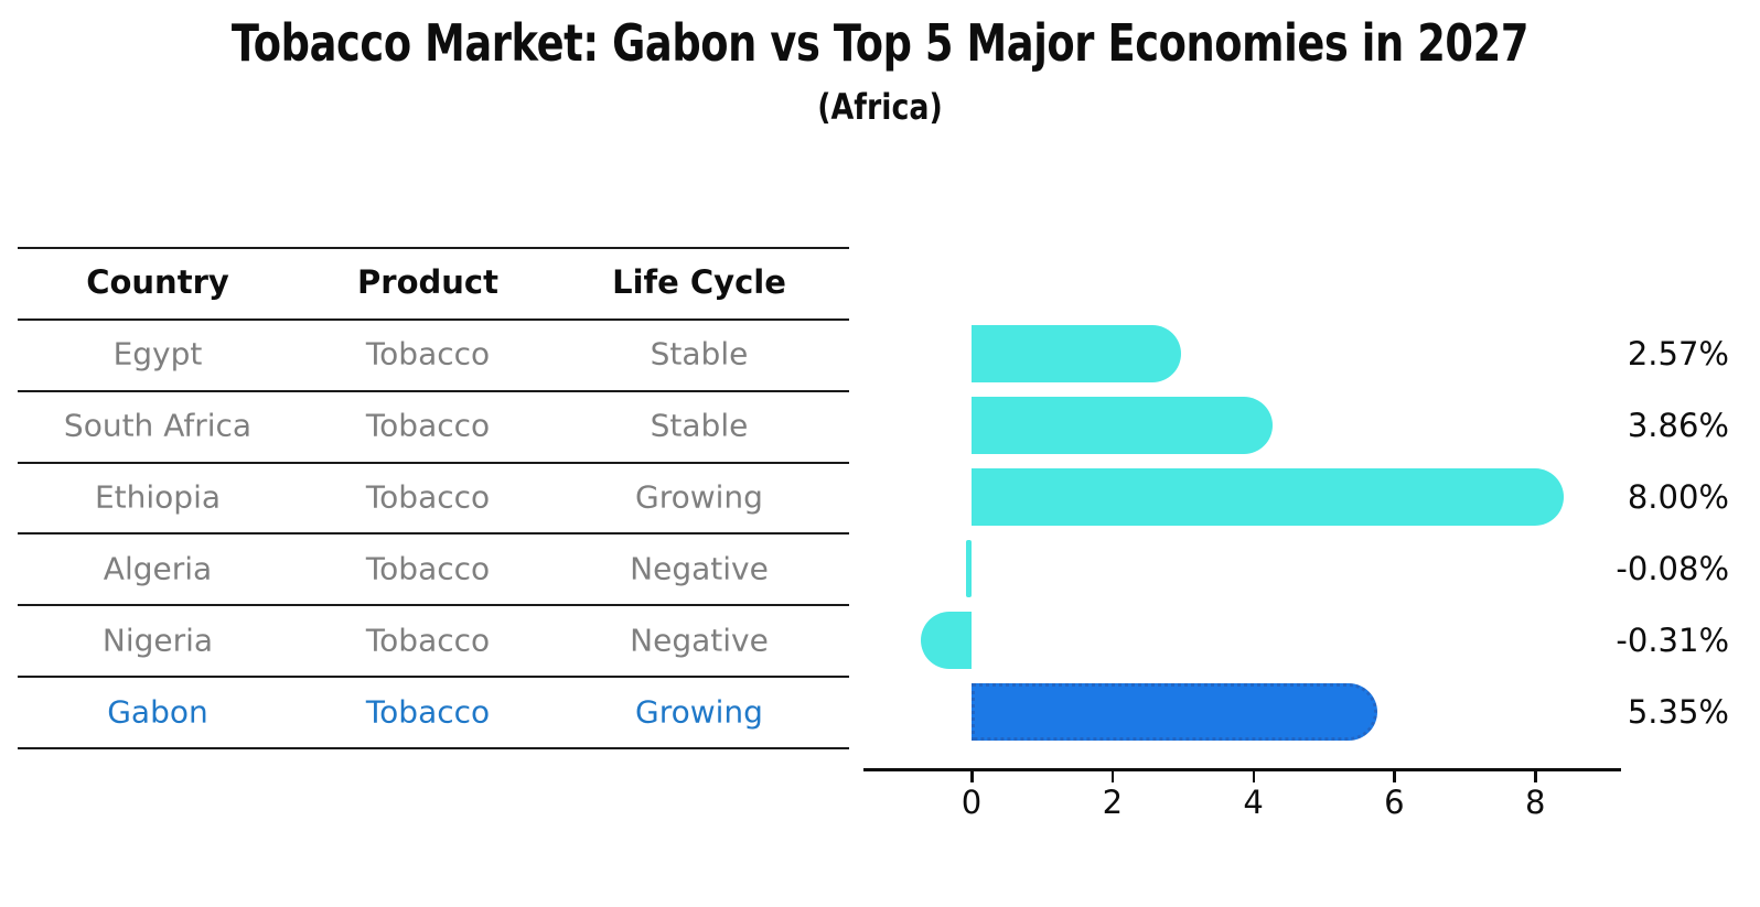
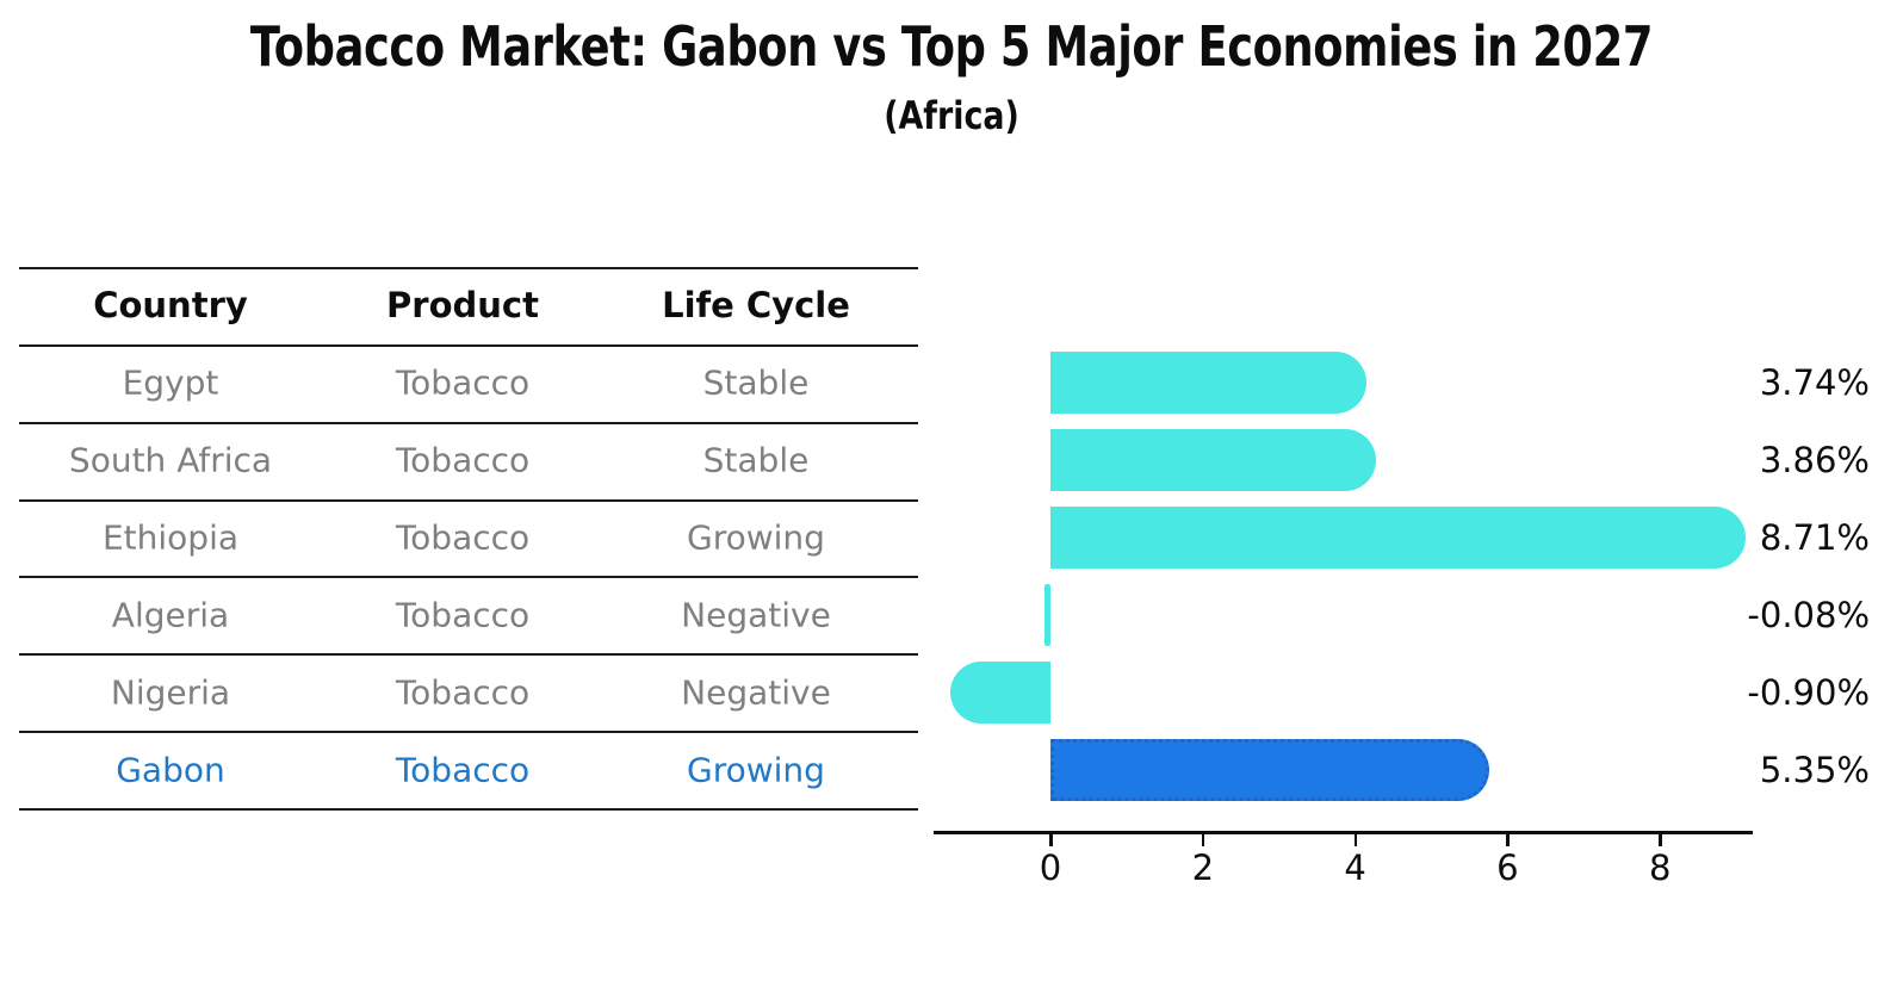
Egypt: 2.57% -> 3.74%
Ethiopia: 8.00% -> 8.71%
Nigeria: -0.31% -> -0.90%
